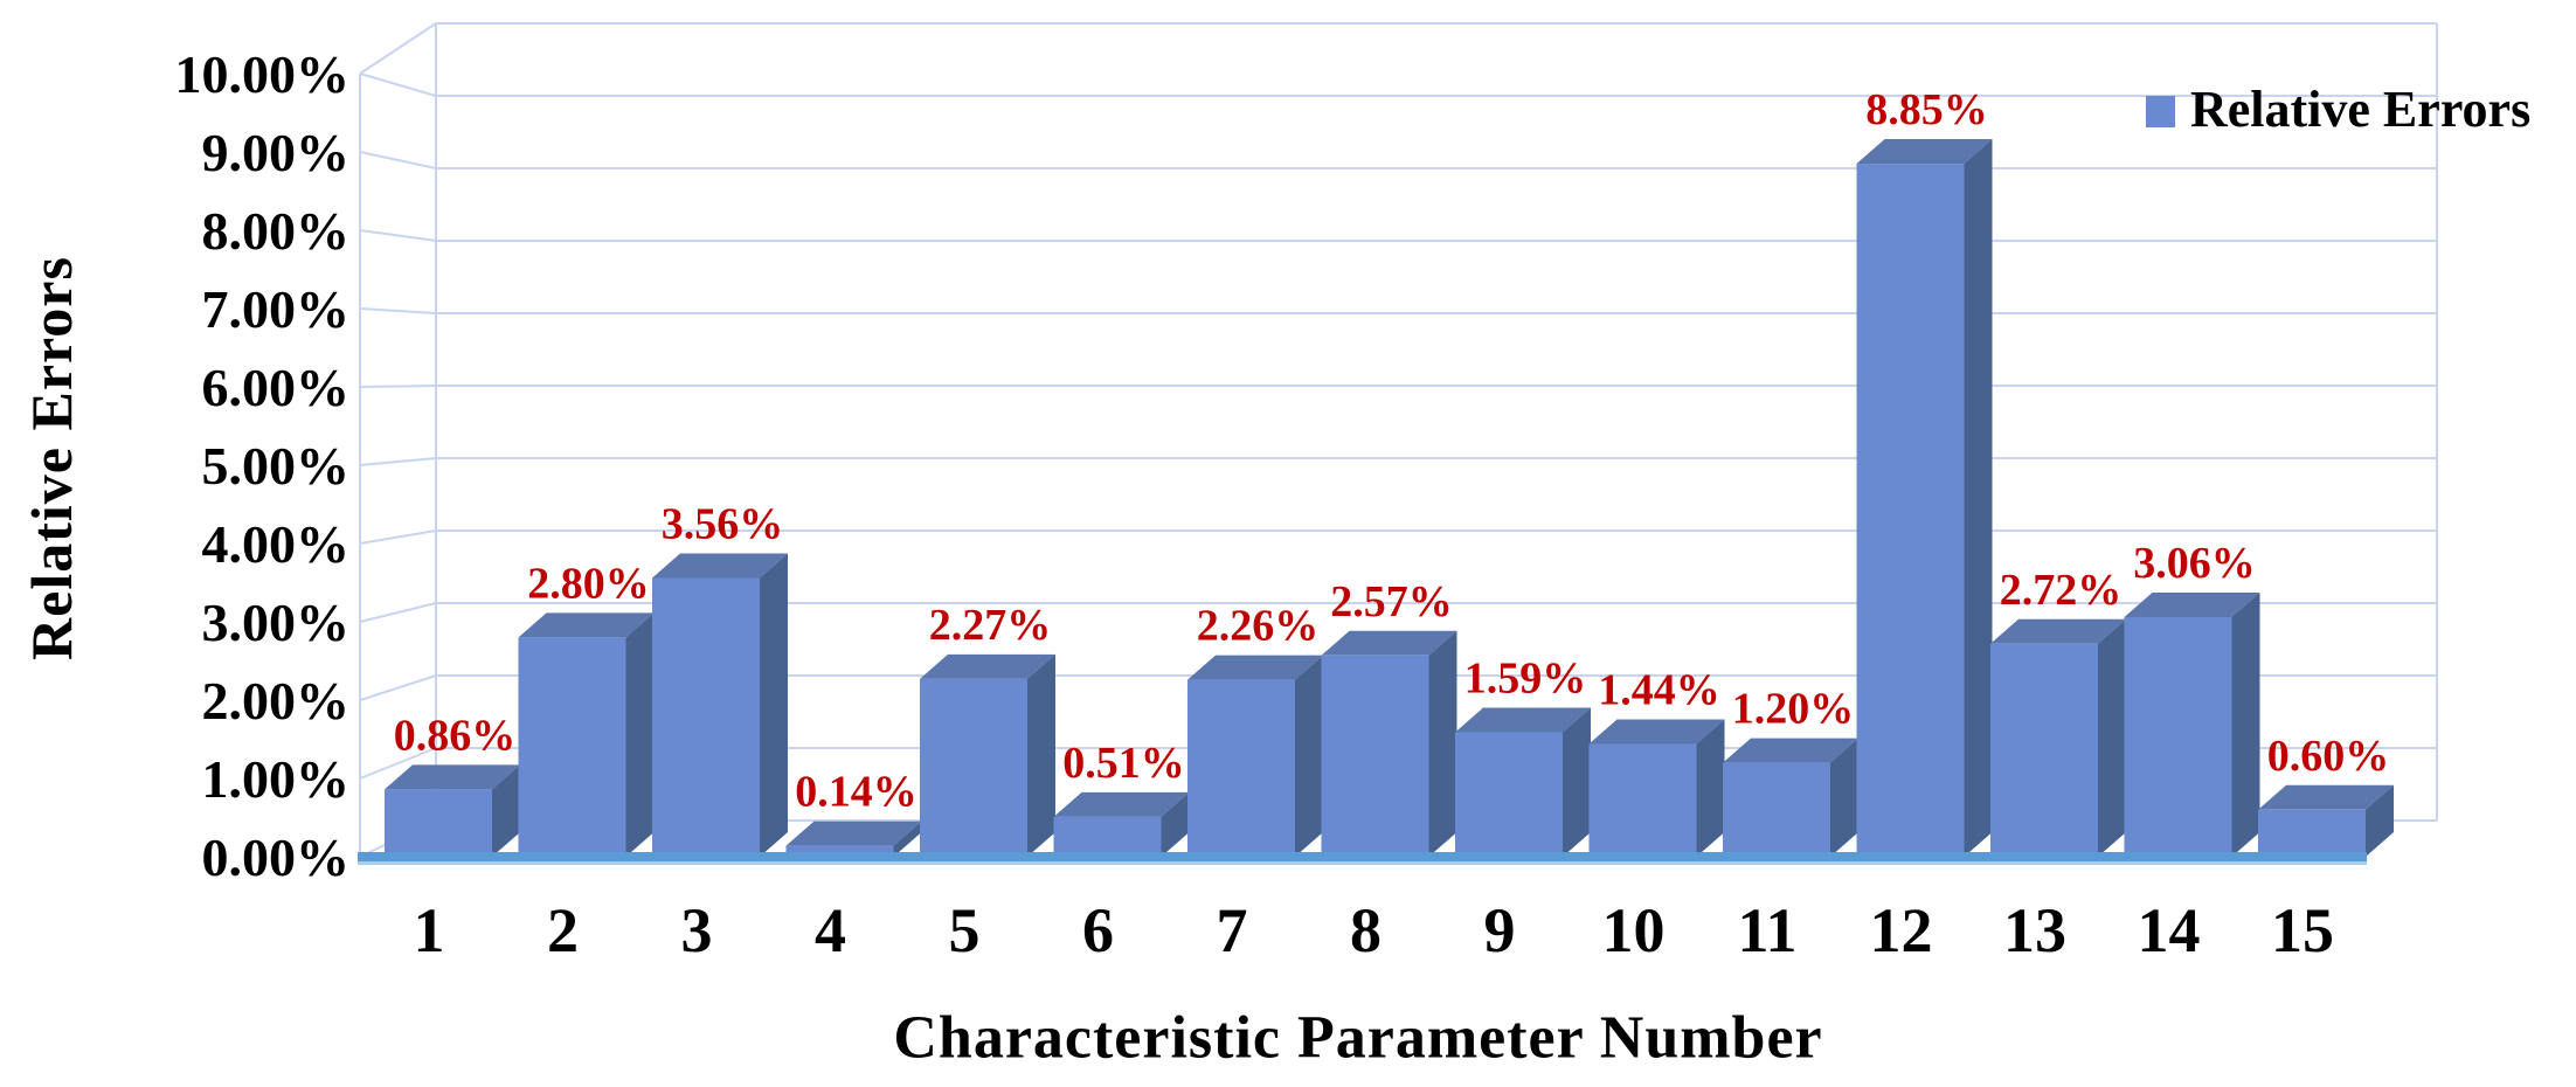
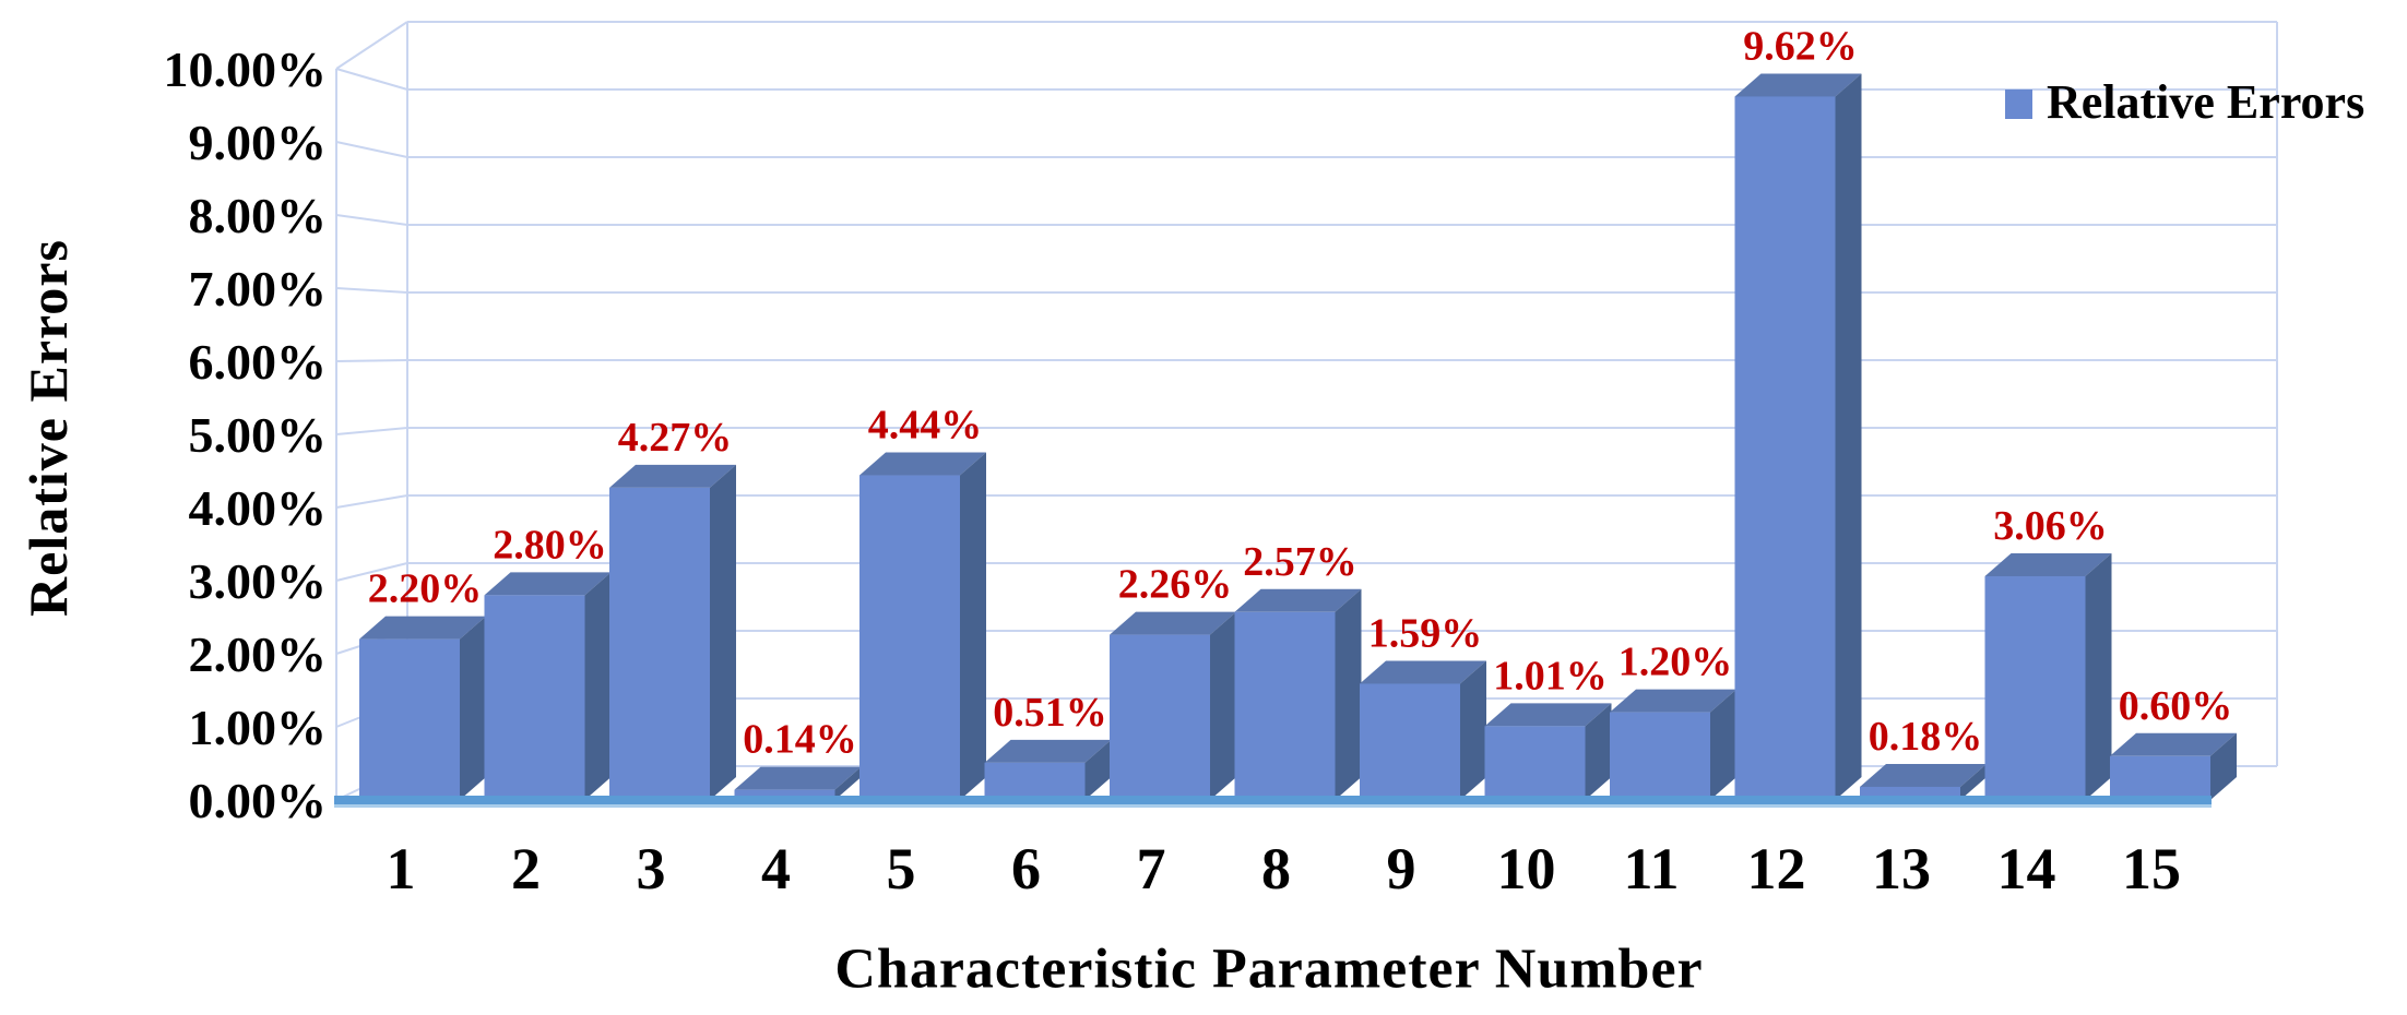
1: 0.86% -> 2.20%
3: 3.56% -> 4.27%
5: 2.27% -> 4.44%
10: 1.44% -> 1.01%
12: 8.85% -> 9.62%
13: 2.72% -> 0.18%
